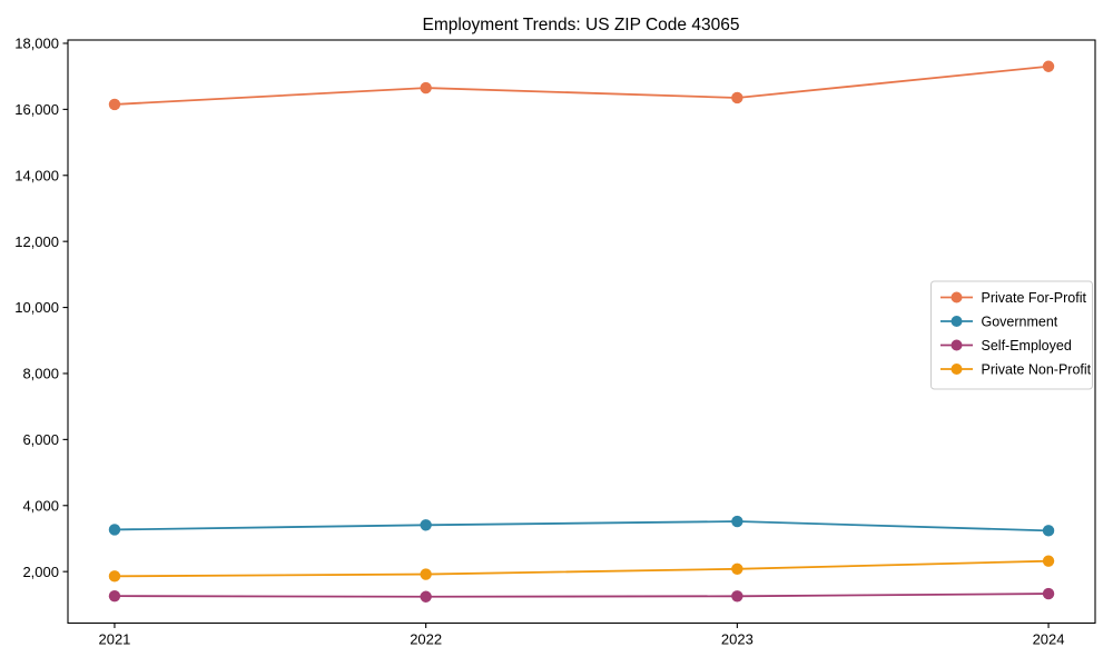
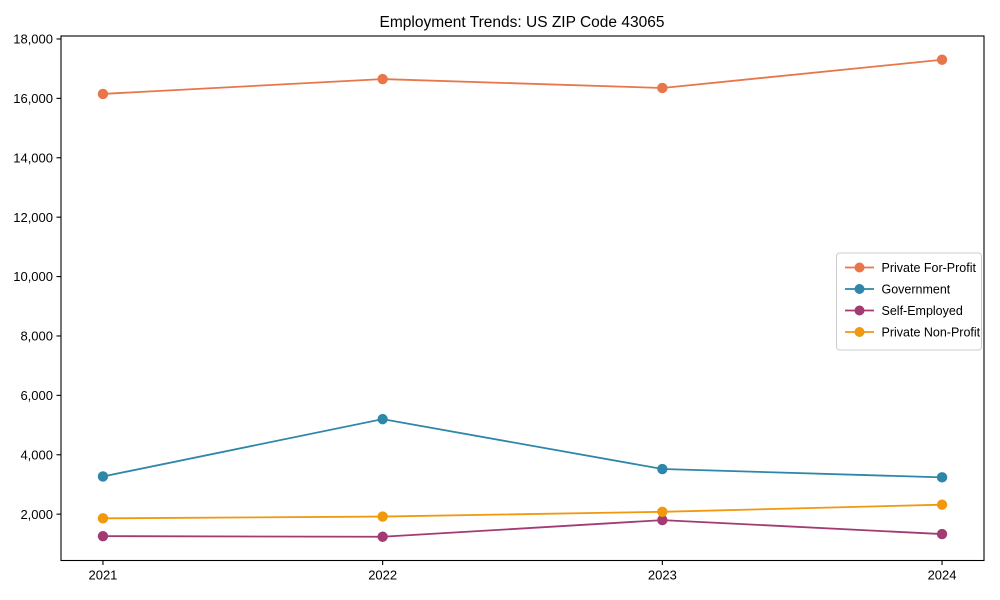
Government/2022: 3400 -> 5200
Self-Employed/2023: 1300 -> 1800
